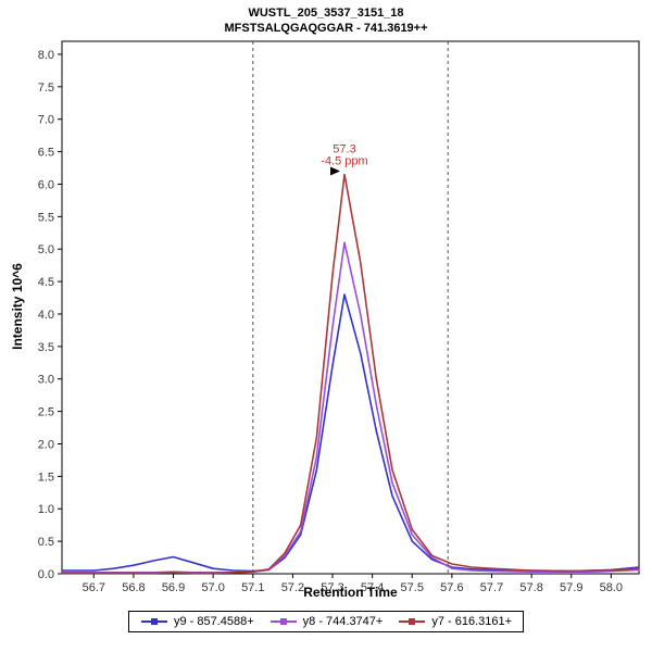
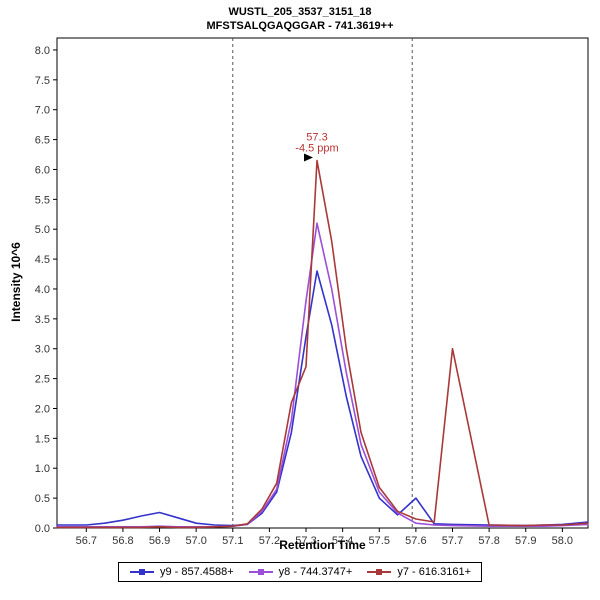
y7 - 616.3161+/57.3: 4.6 -> 2.7
y9 - 857.4588+/57.6: 0.1 -> 0.5
y7 - 616.3161+/57.7: 0.1 -> 3.0
